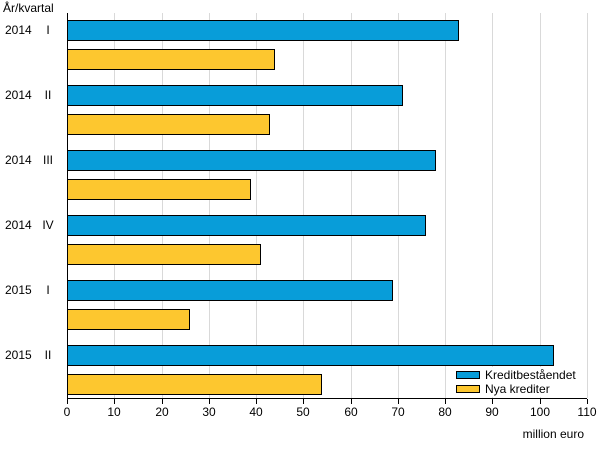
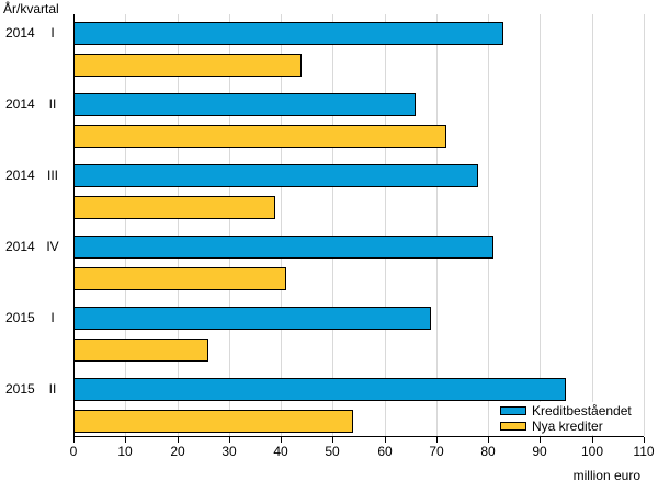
Kreditbeståendet/2014 II: 71 -> 66
Nya krediter/2014 II: 43 -> 72
Kreditbeståendet/2014 IV: 76 -> 81
Kreditbeståendet/2015 II: 103 -> 95
